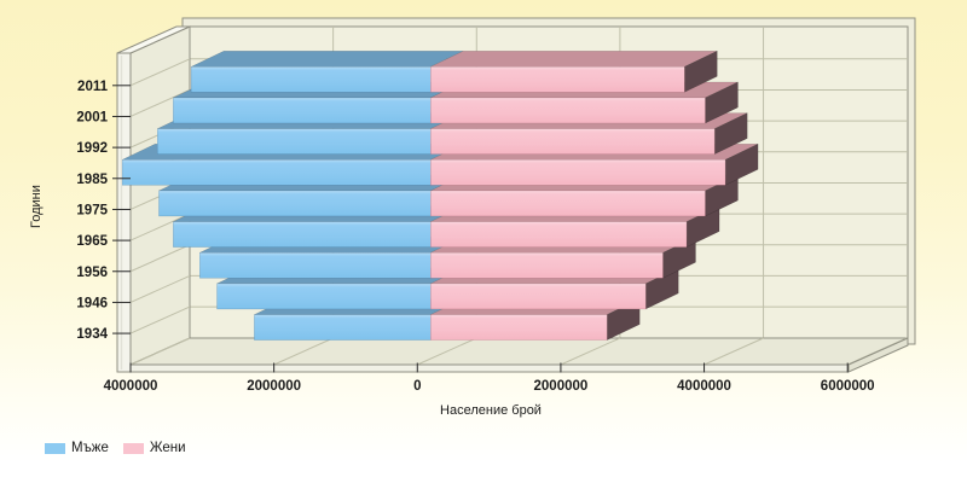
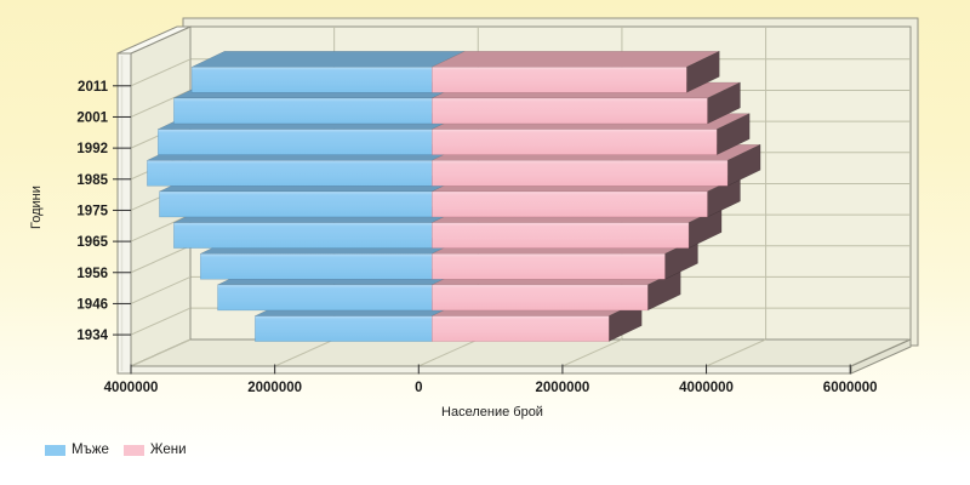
Мъже/1985: 4300000 -> 4000000
